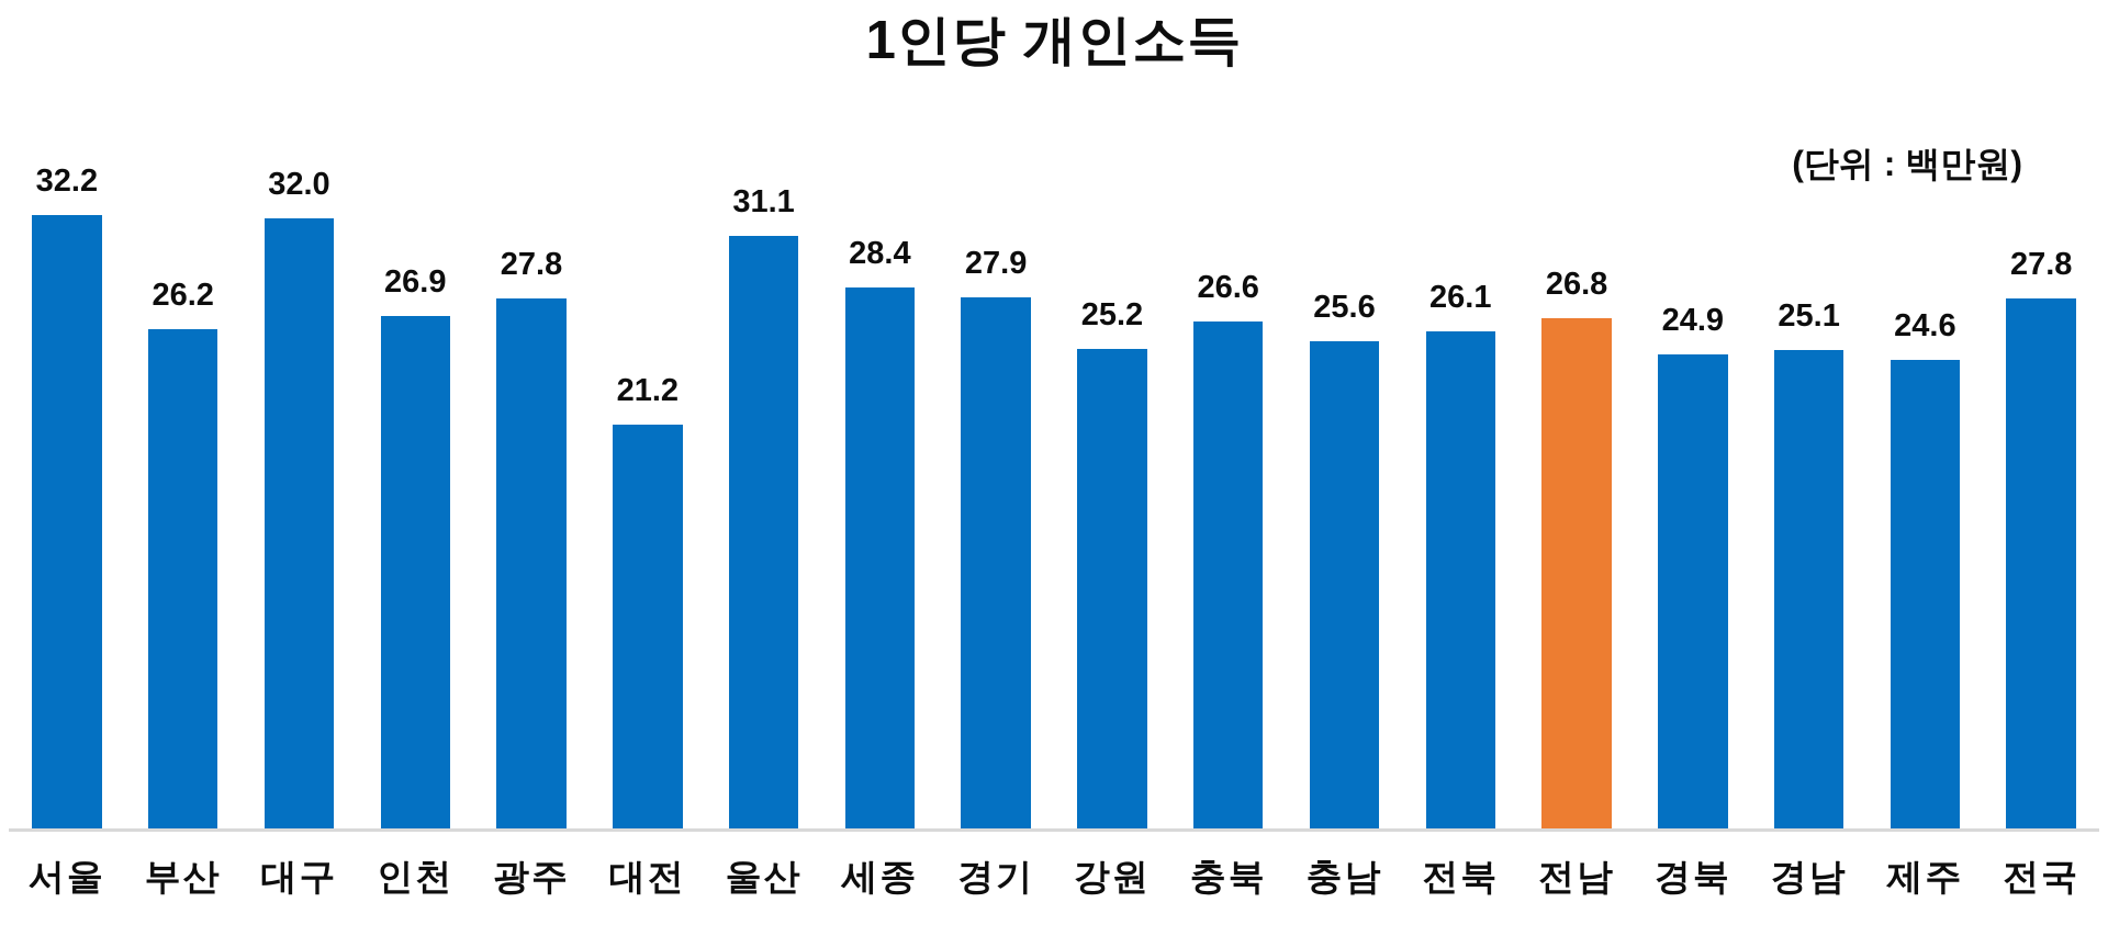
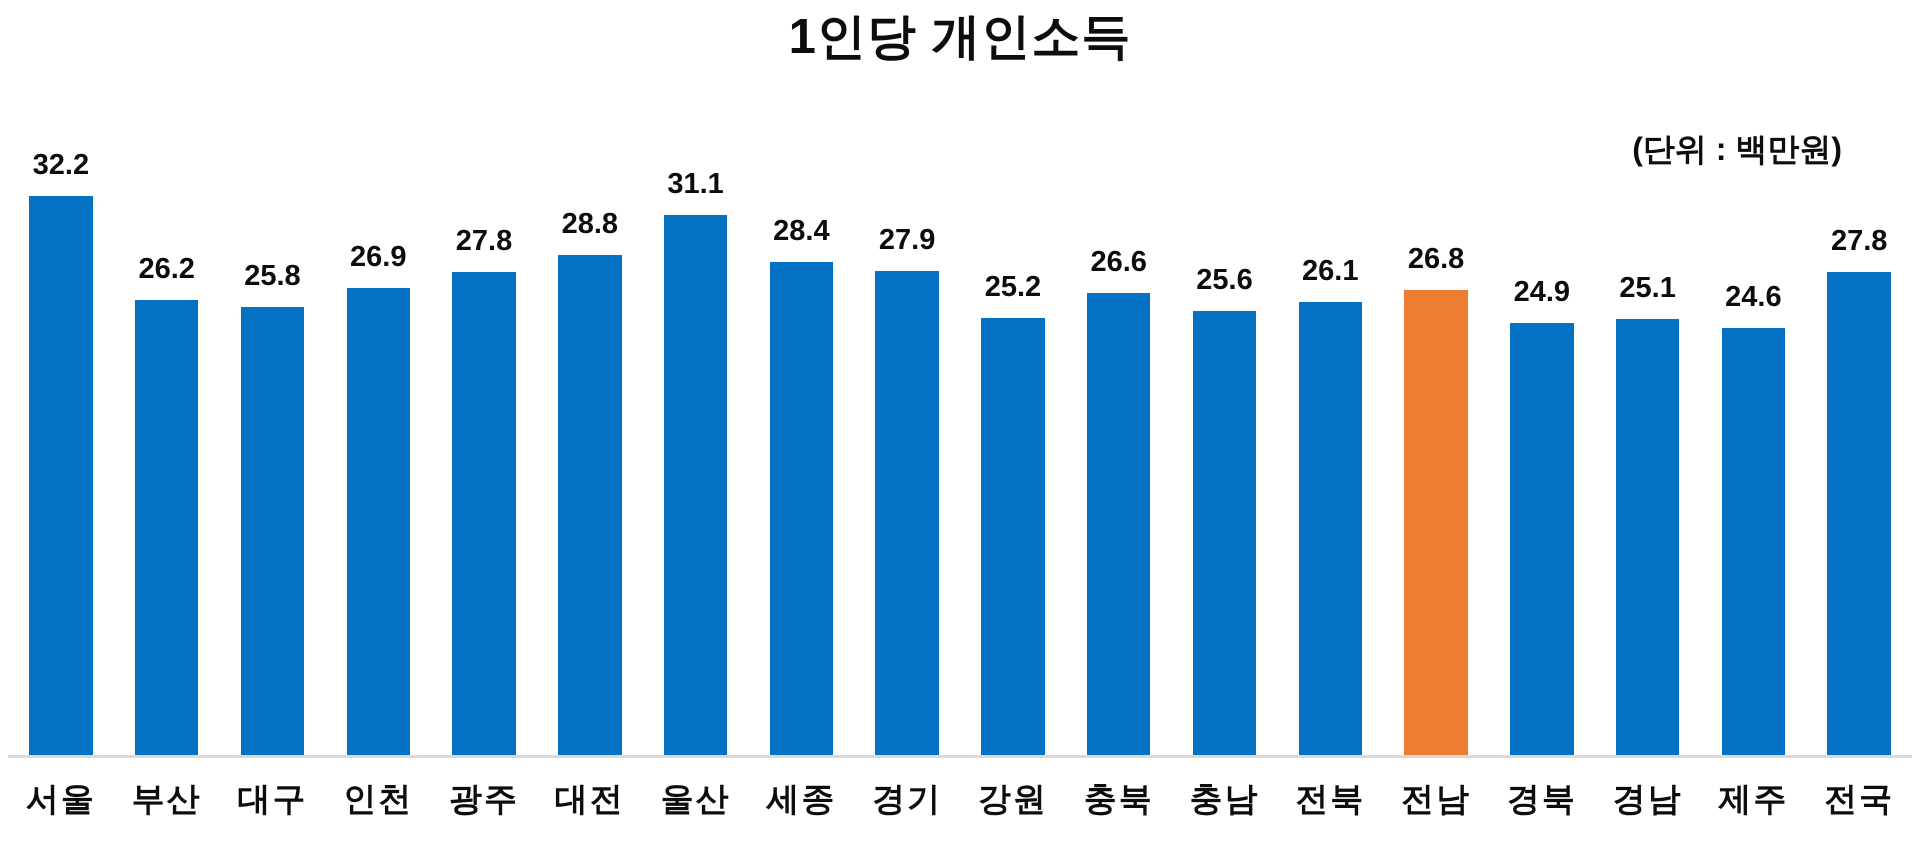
대구: 32.0 -> 25.8
대전: 21.2 -> 28.8
